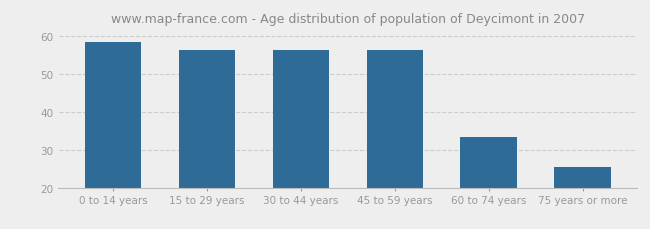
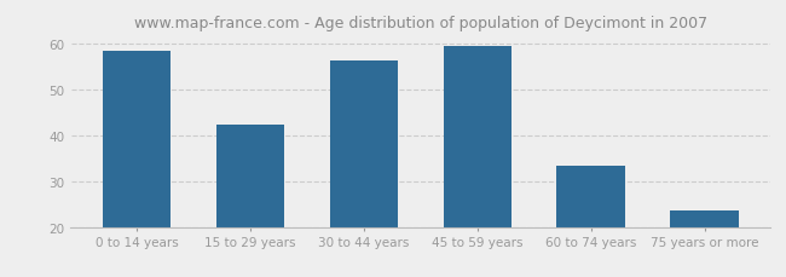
15 to 29 years: 56.5 -> 42.5
45 to 59 years: 56.5 -> 59.5
75 years or more: 25.5 -> 23.5
